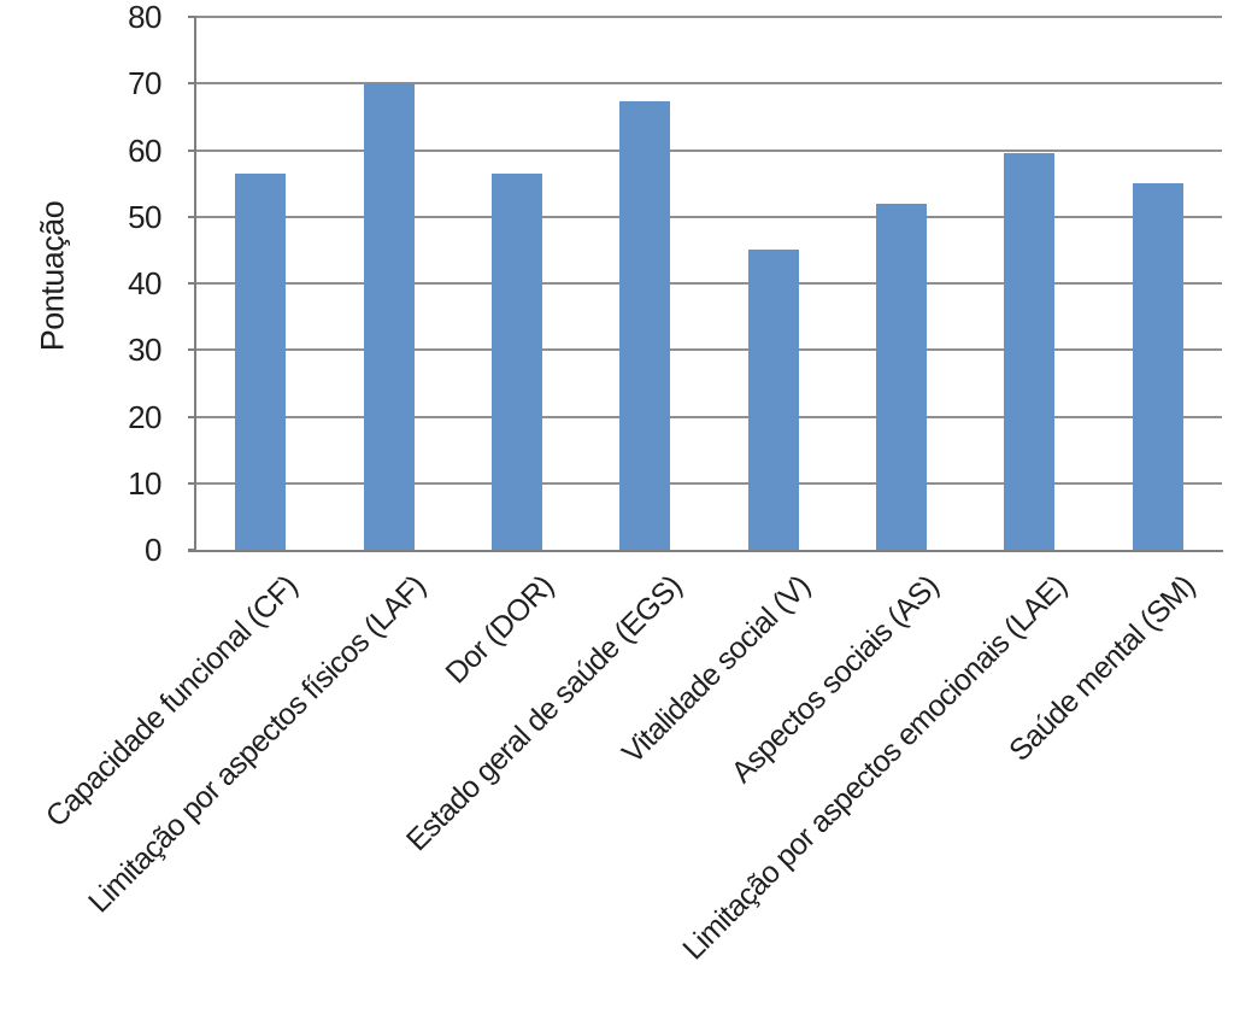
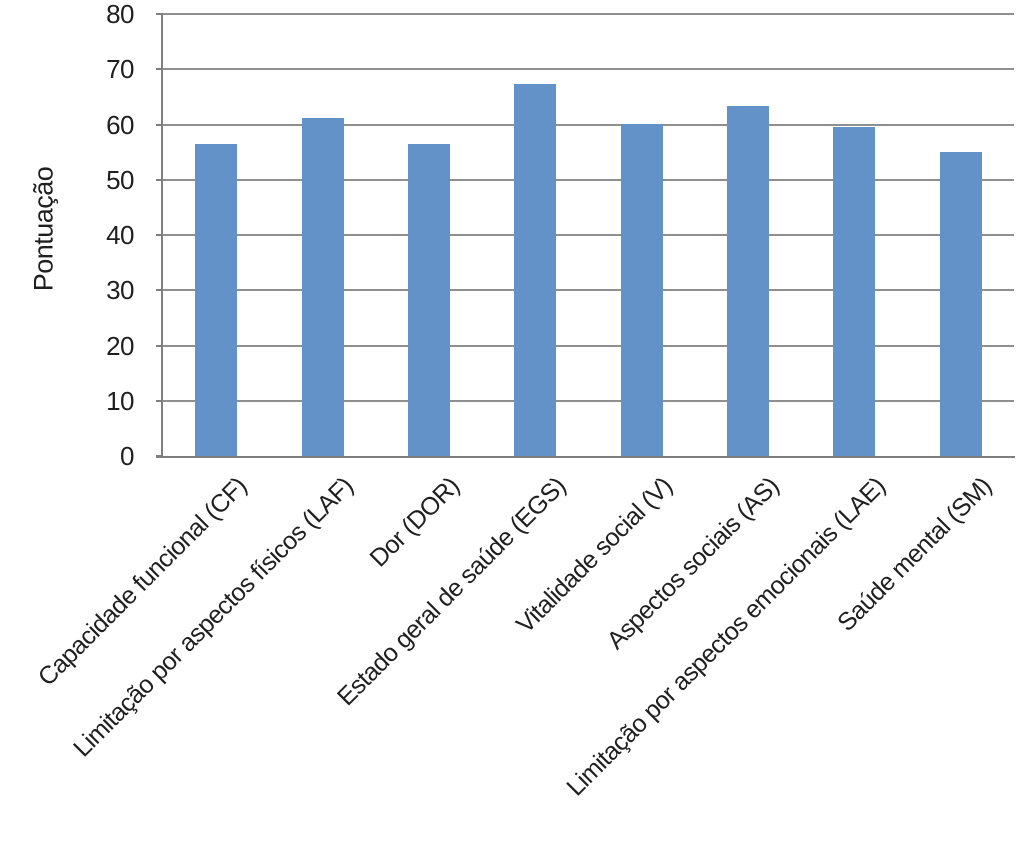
Limitação por aspectos físicos (LAF): 70 -> 61
Vitalidade social (V): 45 -> 60
Aspectos sociais (AS): 52 -> 63
